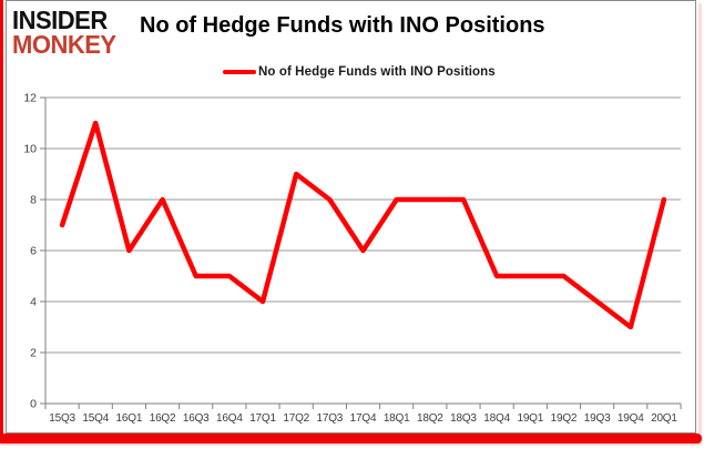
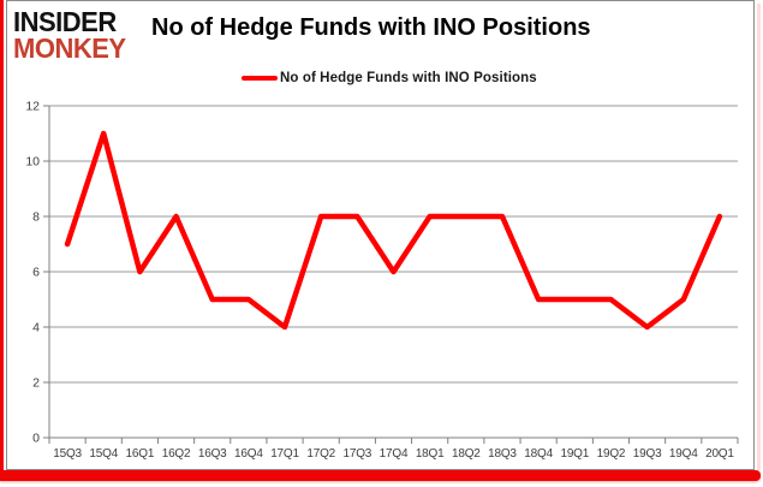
17Q2: 9 -> 8
19Q4: 3 -> 5
